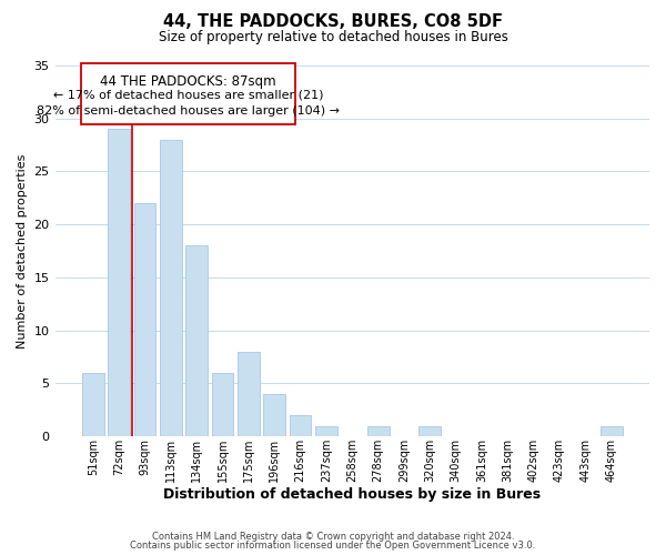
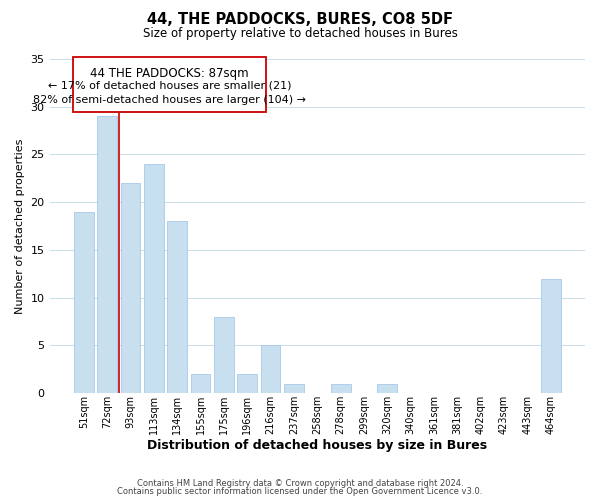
51sqm: 6 -> 19
113sqm: 28 -> 24
155sqm: 6 -> 2
196sqm: 4 -> 2
216sqm: 2 -> 5
464sqm: 1 -> 12
